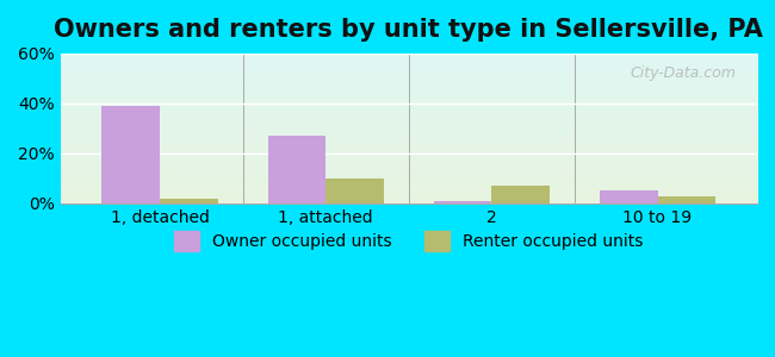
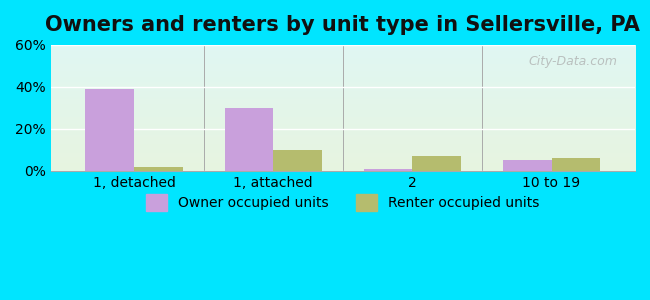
Owner occupied units/1, attached: 27% -> 30%
Renter occupied units/10 to 19: 3% -> 6%
